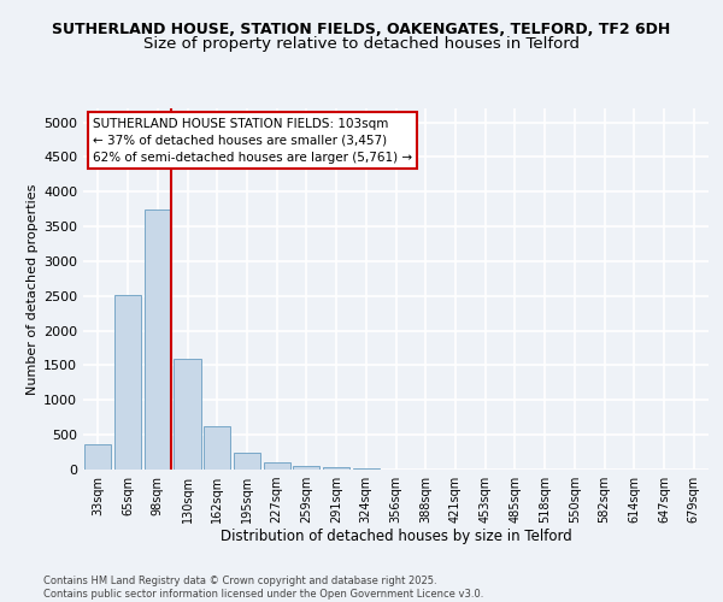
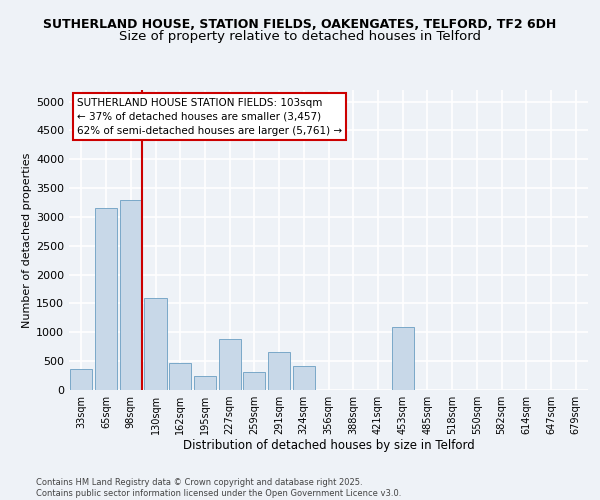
65sqm: 2520 -> 3160
98sqm: 3750 -> 3300
162sqm: 620 -> 460
227sqm: 110 -> 880
259sqm: 60 -> 320
291sqm: 30 -> 660
324sqm: 20 -> 420
453sqm: 0 -> 1100
